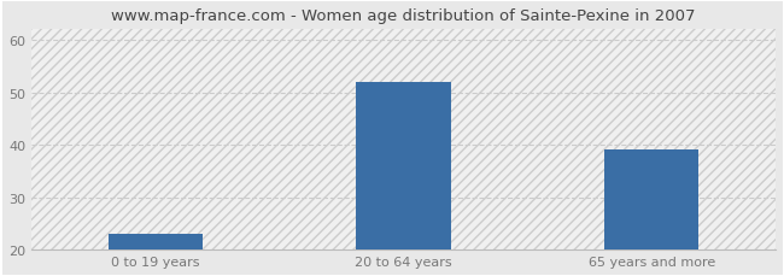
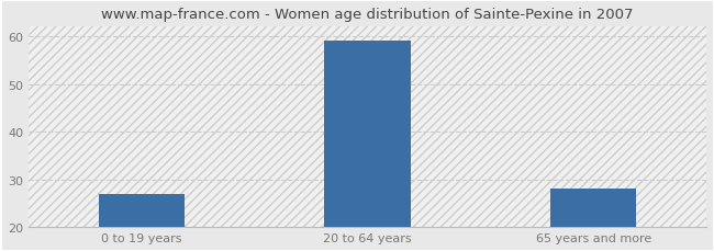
0 to 19 years: 23 -> 27
20 to 64 years: 52 -> 59
65 years and more: 39 -> 28
